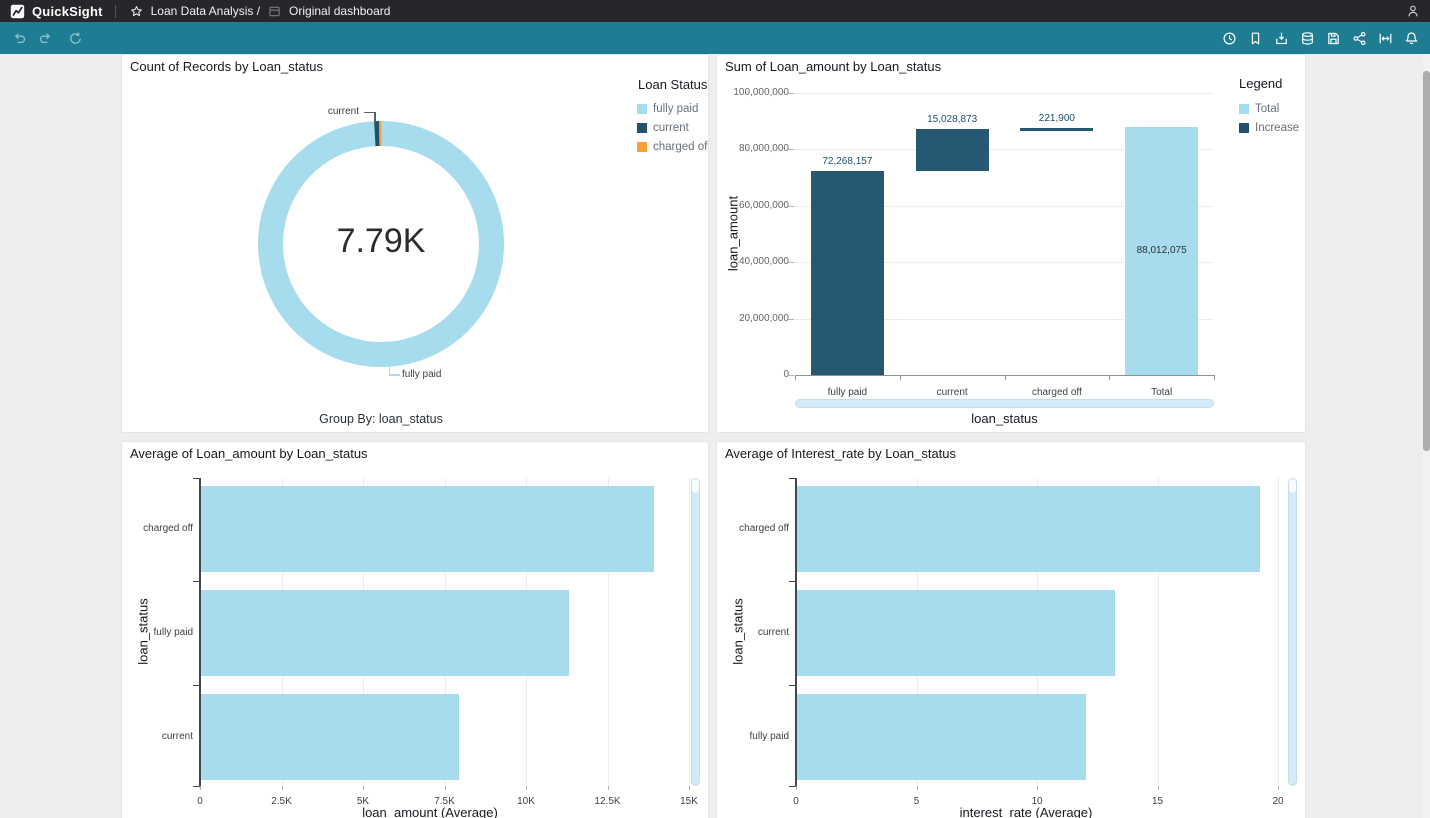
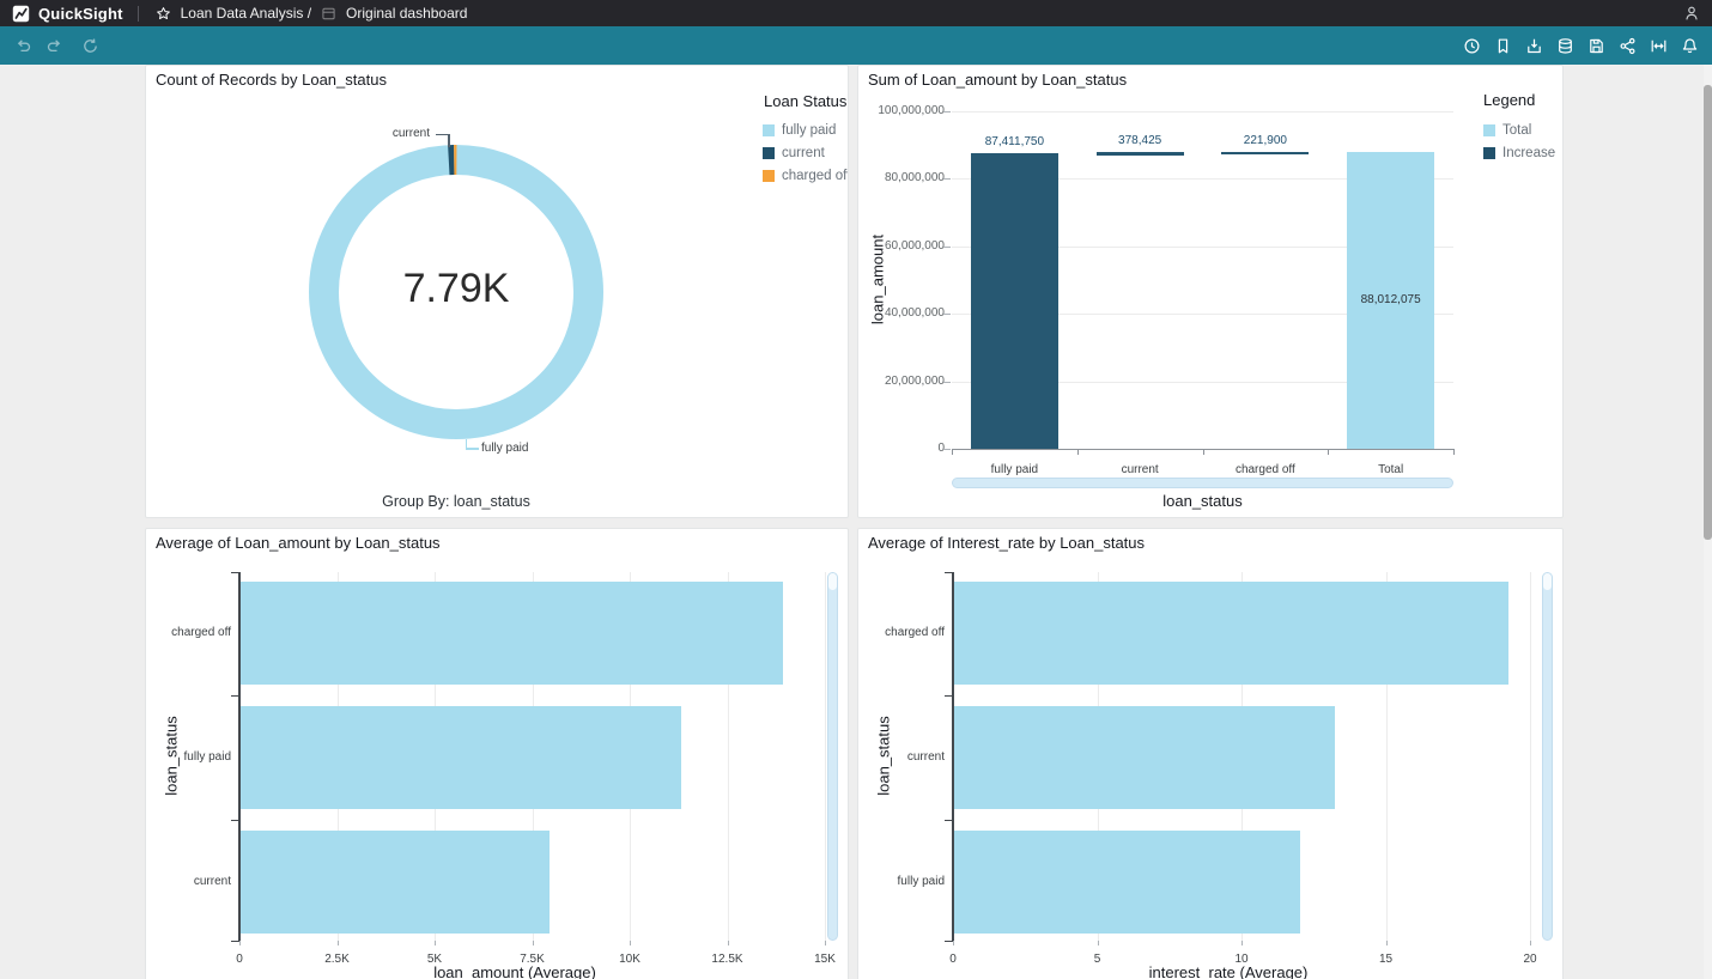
Sum of Loan_amount by Loan_status/fully paid: 72,268,157 -> 87,411,750
Sum of Loan_amount by Loan_status/current: 15,028,873 -> 378,425
